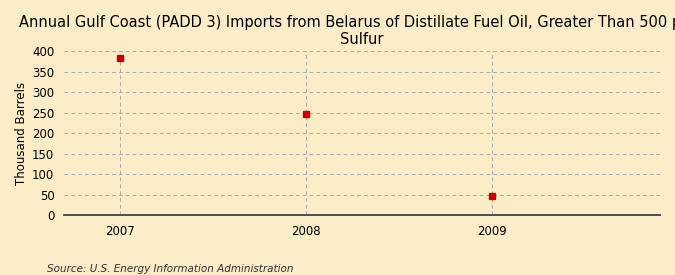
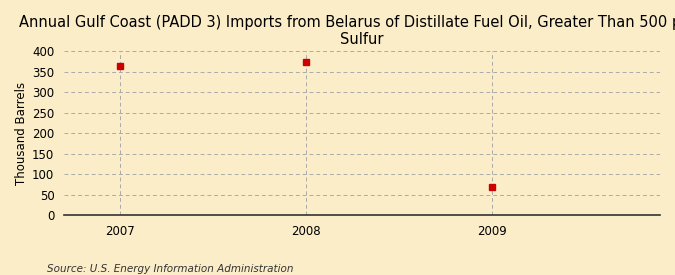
2007: 383 -> 365
2008: 247 -> 375
2009: 46 -> 70
